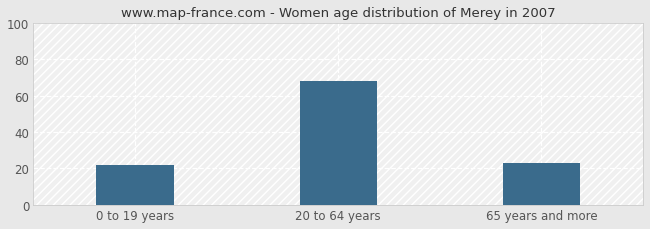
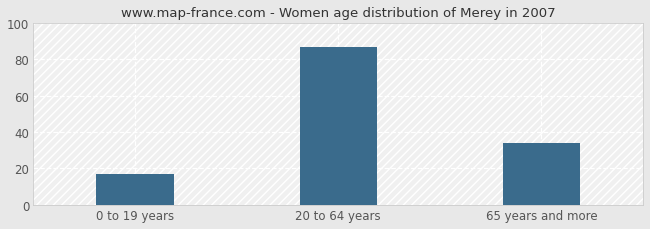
0 to 19 years: 22 -> 17
20 to 64 years: 68 -> 87
65 years and more: 23 -> 34
